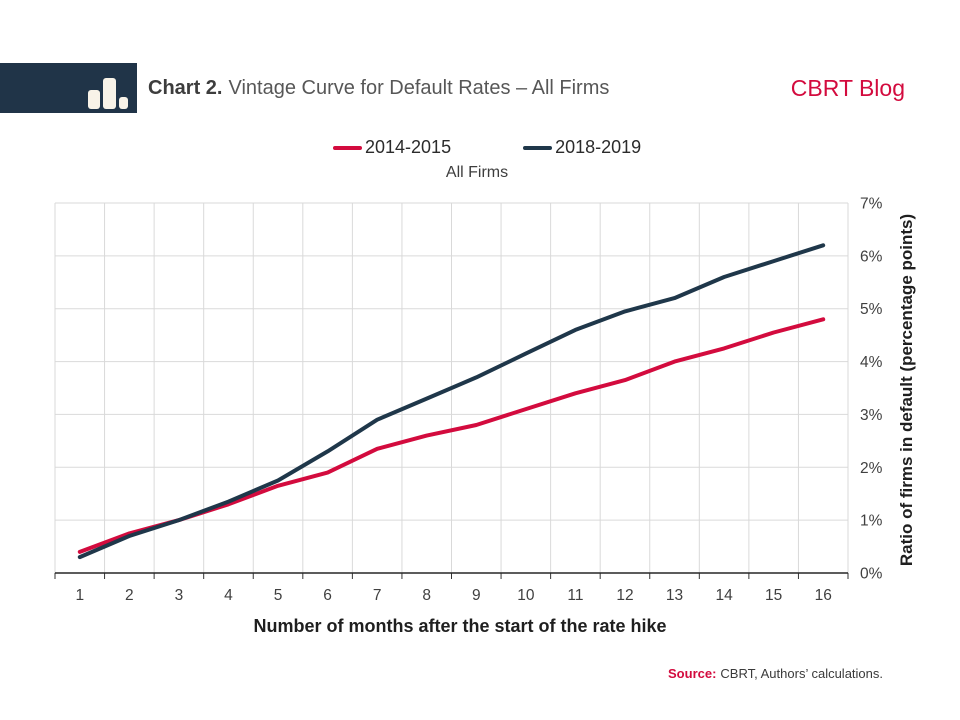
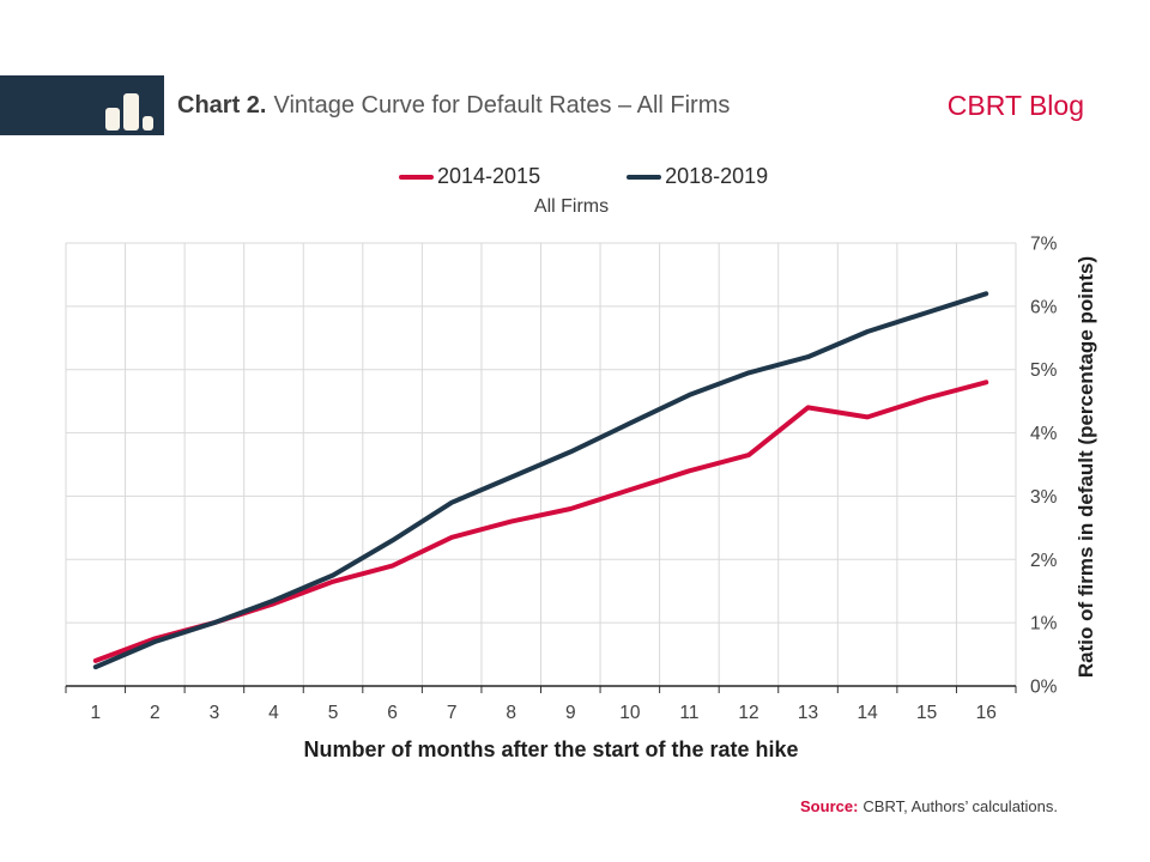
2014-2015/13: 4.0% -> 4.4%
